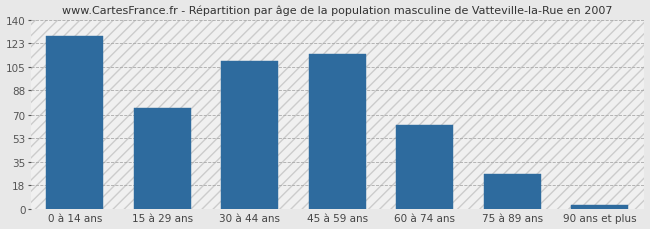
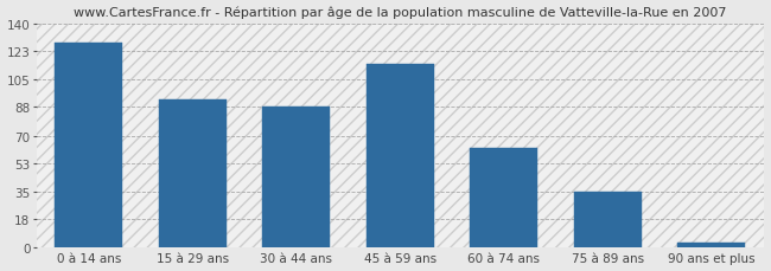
15 à 29 ans: 75 -> 93
30 à 44 ans: 110 -> 88
75 à 89 ans: 26 -> 35
